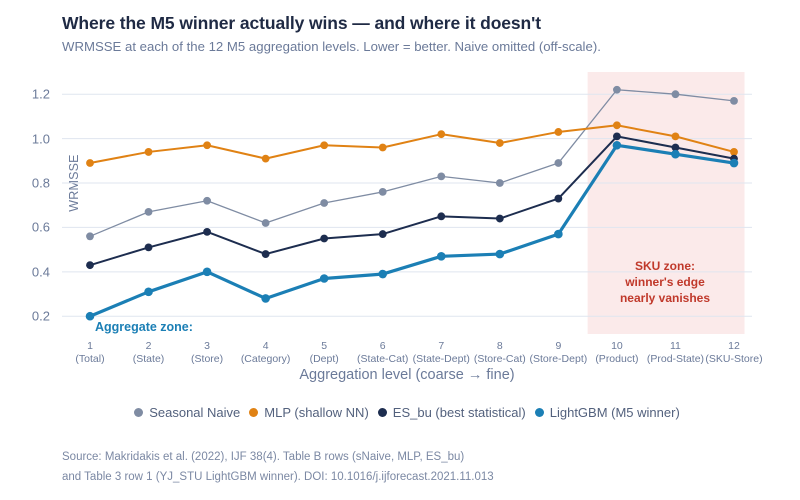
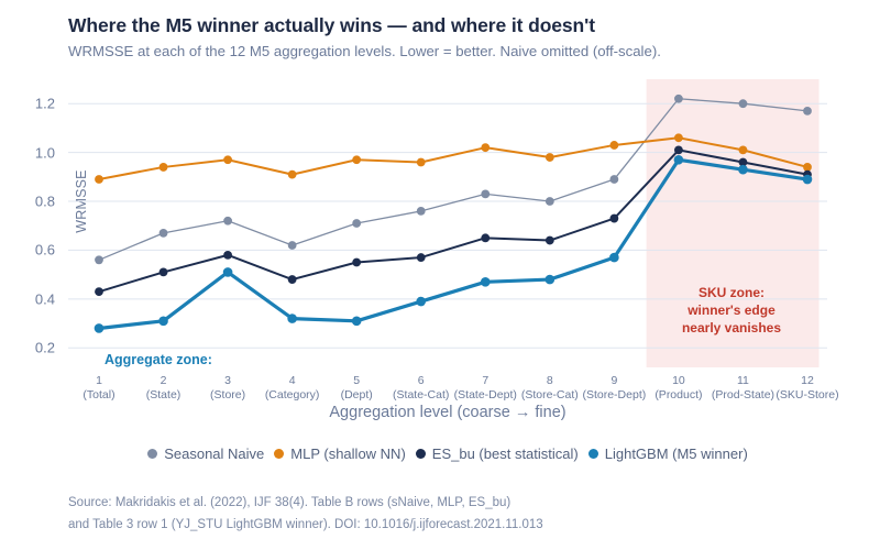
LightGBM (M5 winner)/1: 0.20 -> 0.28
LightGBM (M5 winner)/3: 0.40 -> 0.51
LightGBM (M5 winner)/4: 0.28 -> 0.32
LightGBM (M5 winner)/5: 0.37 -> 0.31
